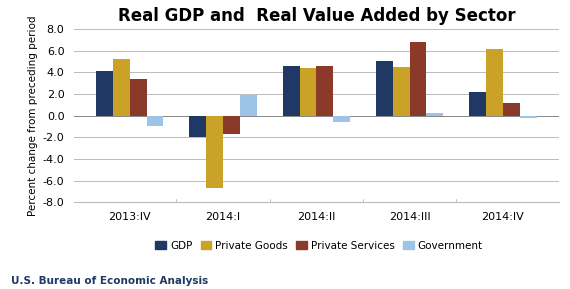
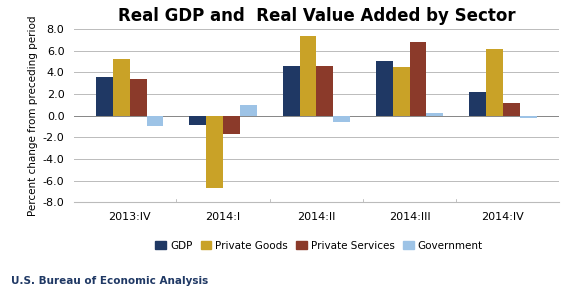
GDP/2013:IV: 4.1 -> 3.6
GDP/2014:I: -2.0 -> -0.9
Government/2014:I: 1.9 -> 1.0
Private Goods/2014:II: 4.4 -> 7.3
